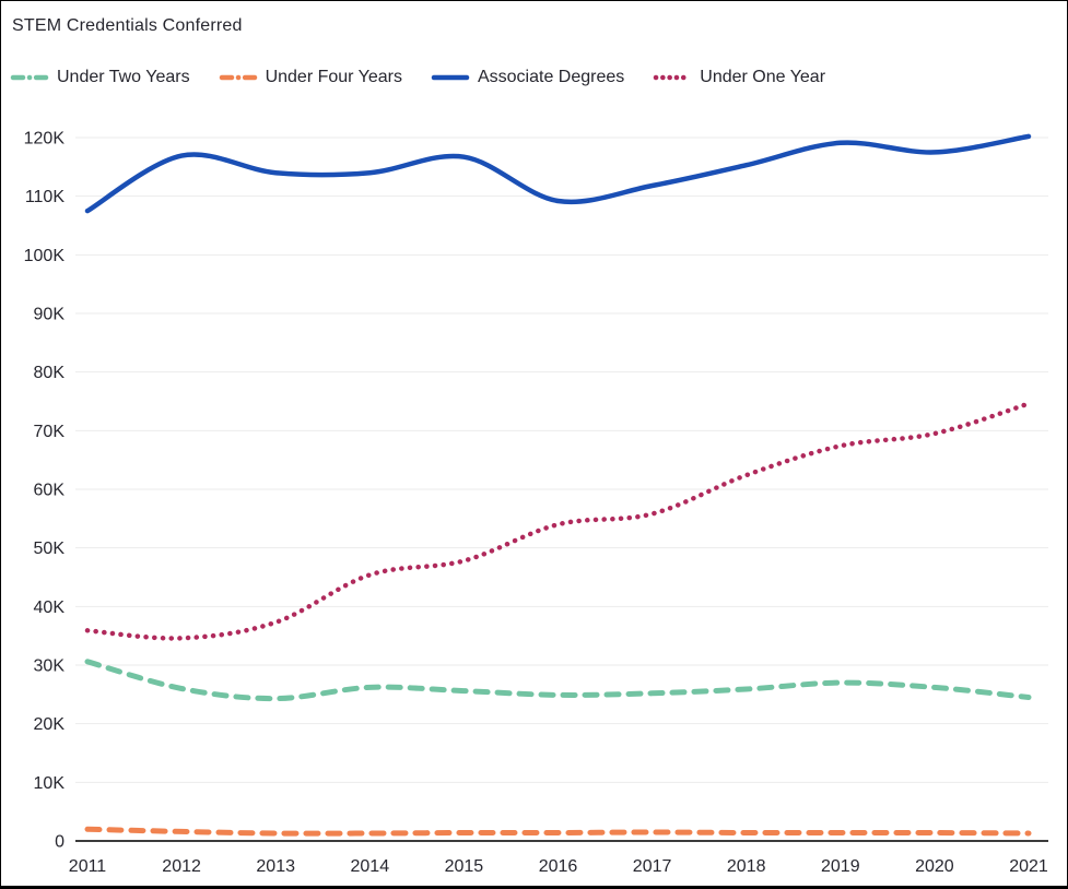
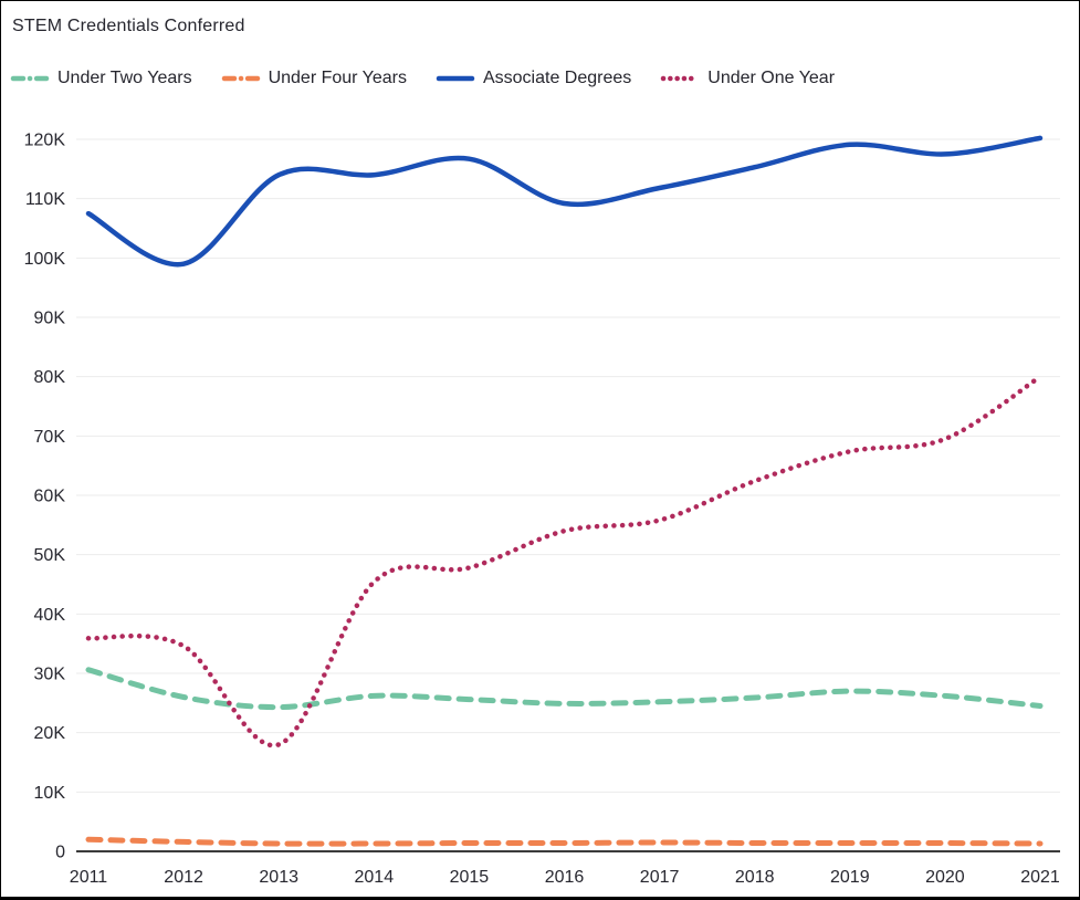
Associate Degrees/2012: 117K -> 99K
Under One Year/2013: 37K -> 18K
Under One Year/2021: 75K -> 80K
